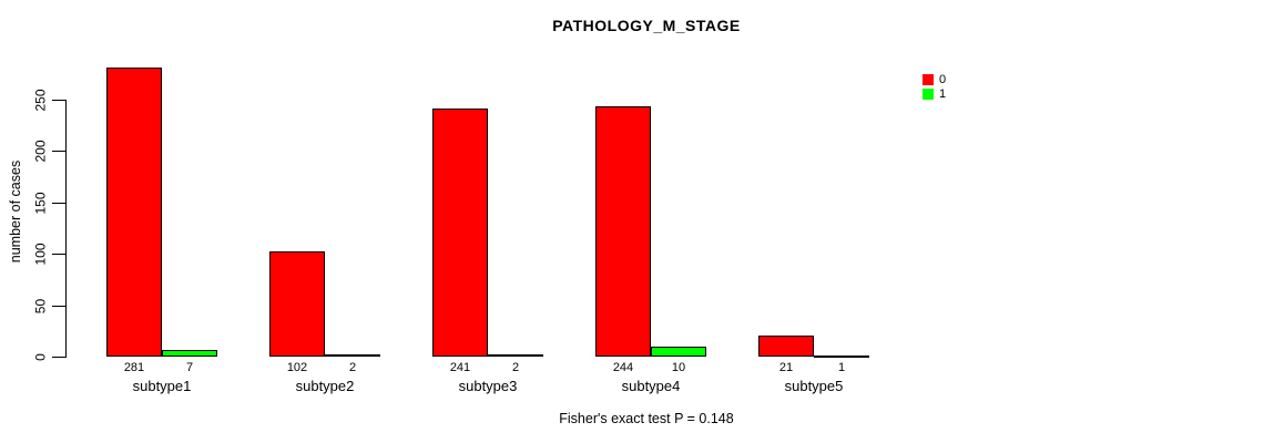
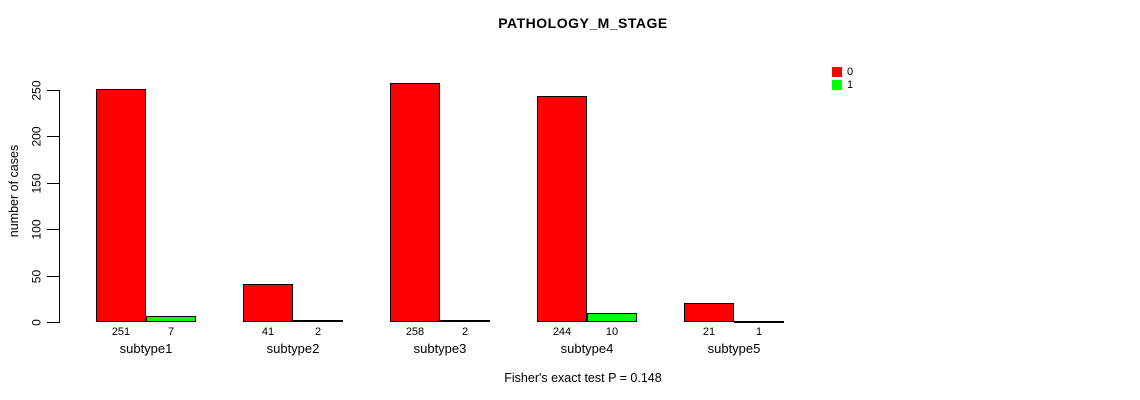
0/subtype1: 281 -> 251
0/subtype2: 102 -> 41
0/subtype3: 241 -> 258
